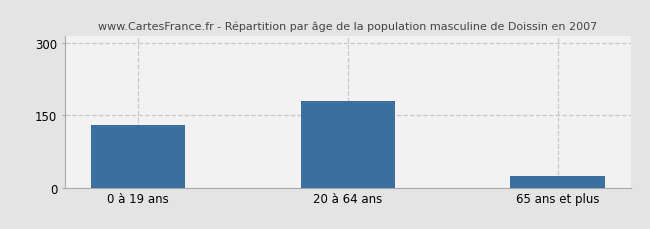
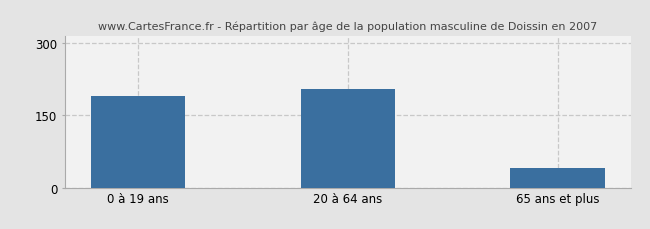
0 à 19 ans: 130 -> 190
20 à 64 ans: 180 -> 205
65 ans et plus: 25 -> 40
